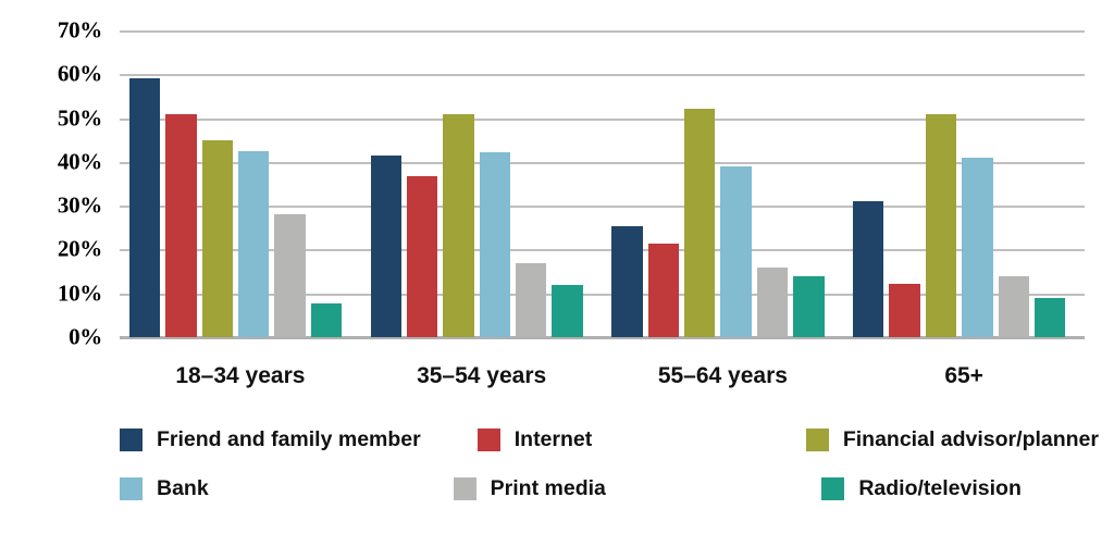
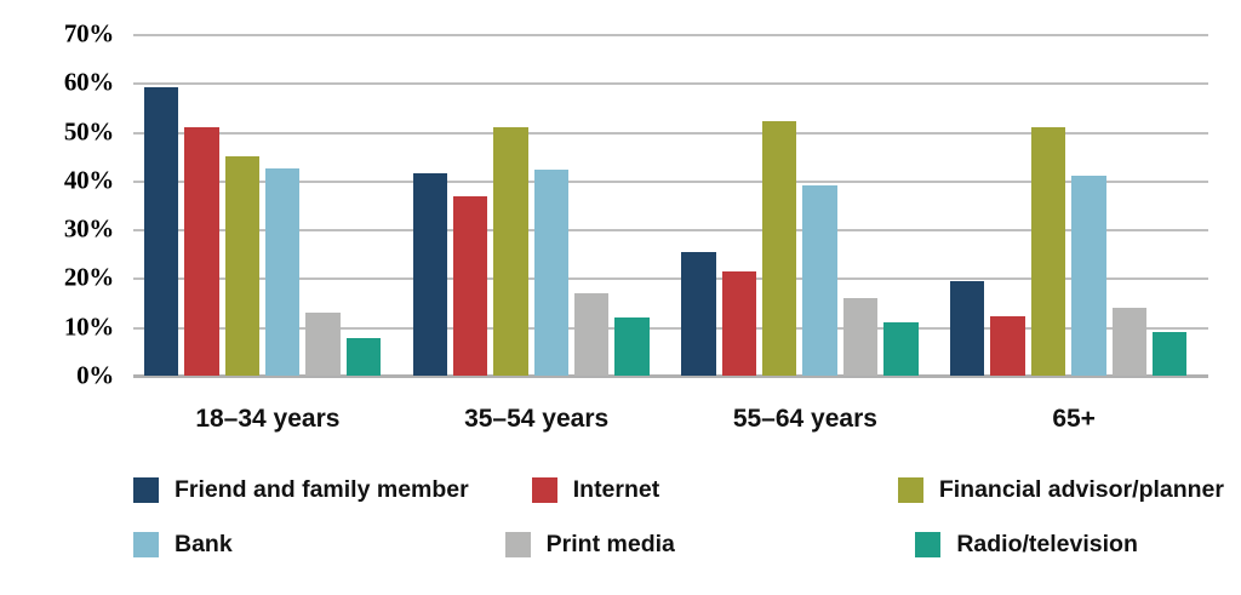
Print media/18–34 years: 28% -> 13%
Radio/television/55–64 years: 14% -> 11%
Friend and family member/65+: 31% -> 19%
